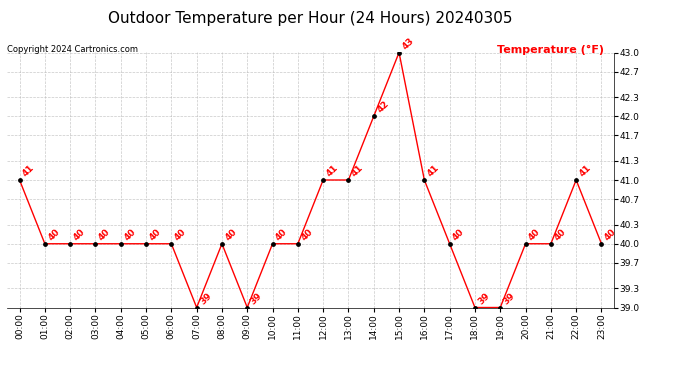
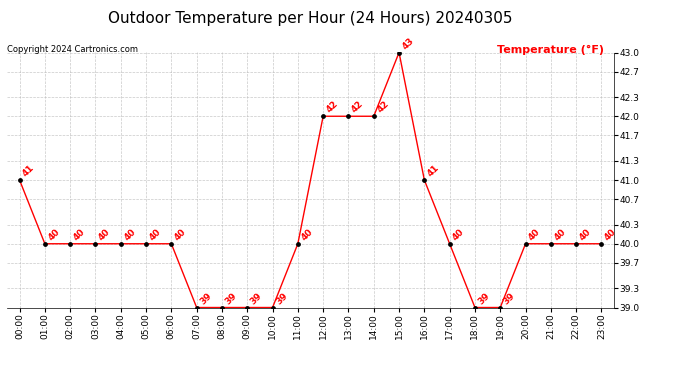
08:00: 40 -> 39
10:00: 40 -> 39
12:00: 41 -> 42
13:00: 41 -> 42
22:00: 41 -> 40
